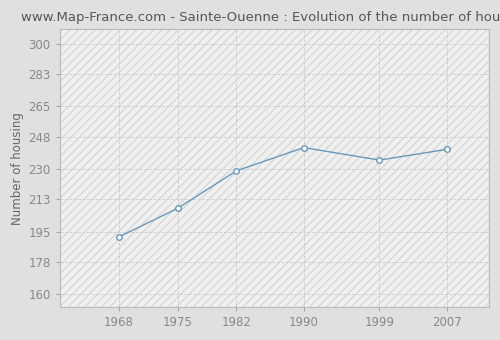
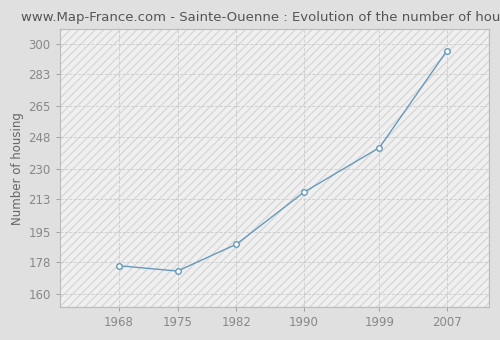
1968: 192 -> 176
1975: 208 -> 173
1982: 229 -> 188
1990: 242 -> 217
1999: 235 -> 242
2007: 241 -> 296
